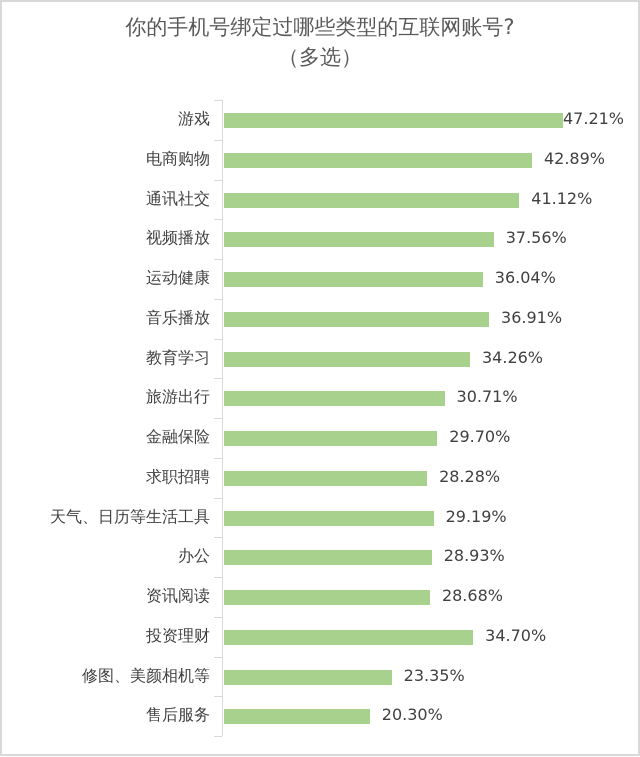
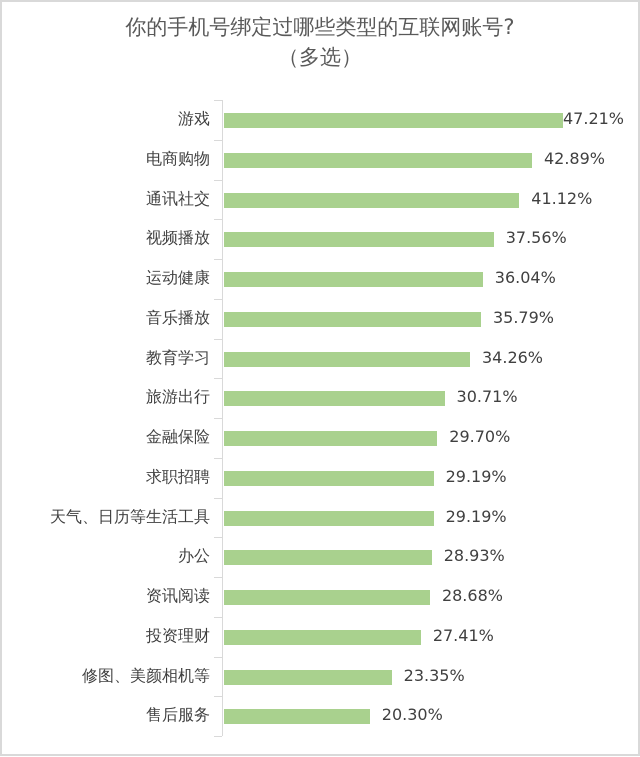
音乐播放: 36.91% -> 35.79%
求职招聘: 28.28% -> 29.19%
投资理财: 34.70% -> 27.41%
